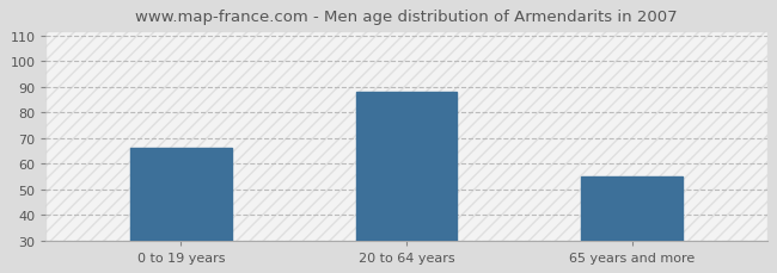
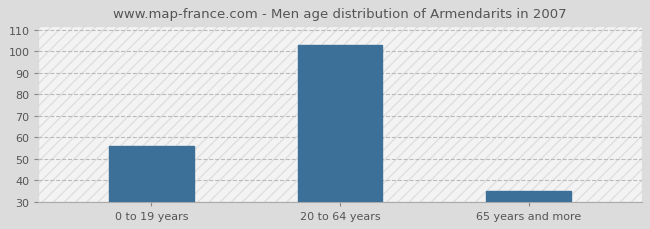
0 to 19 years: 66 -> 56
20 to 64 years: 88 -> 103
65 years and more: 55 -> 35
